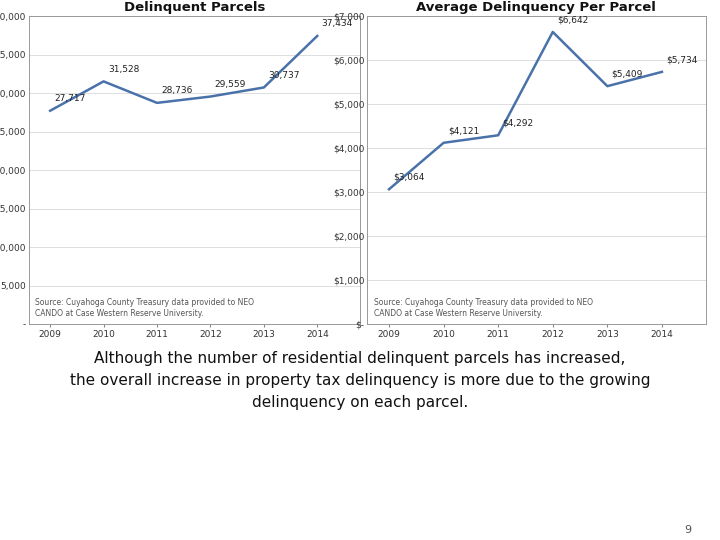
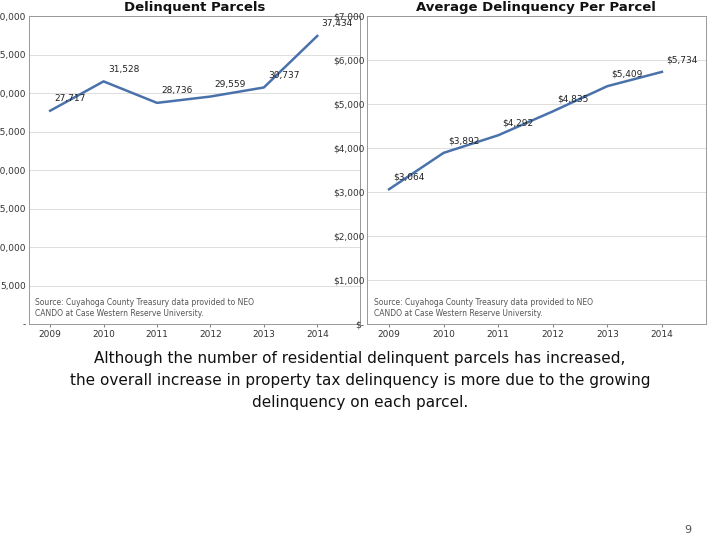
Average Delinquency Per Parcel/2010: $4,121 -> $3,892
Average Delinquency Per Parcel/2012: $6,642 -> $4,835
